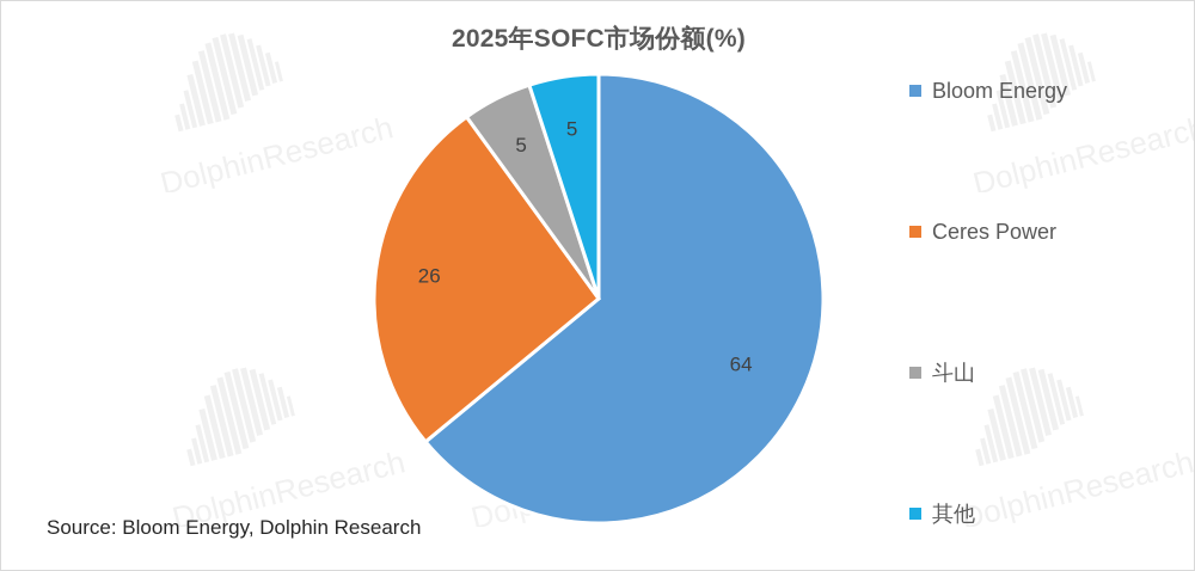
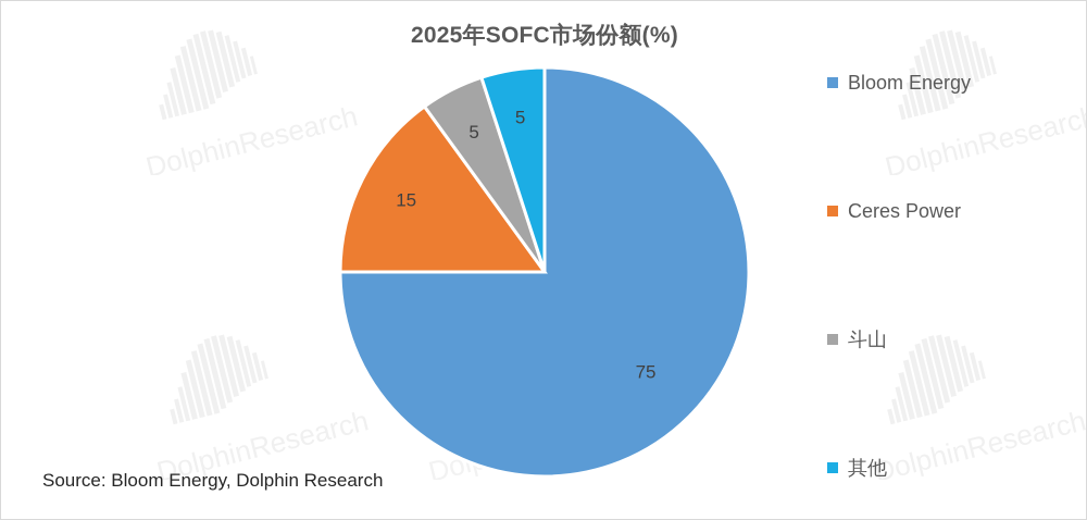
Bloom Energy: 64 -> 75
Ceres Power: 26 -> 15
